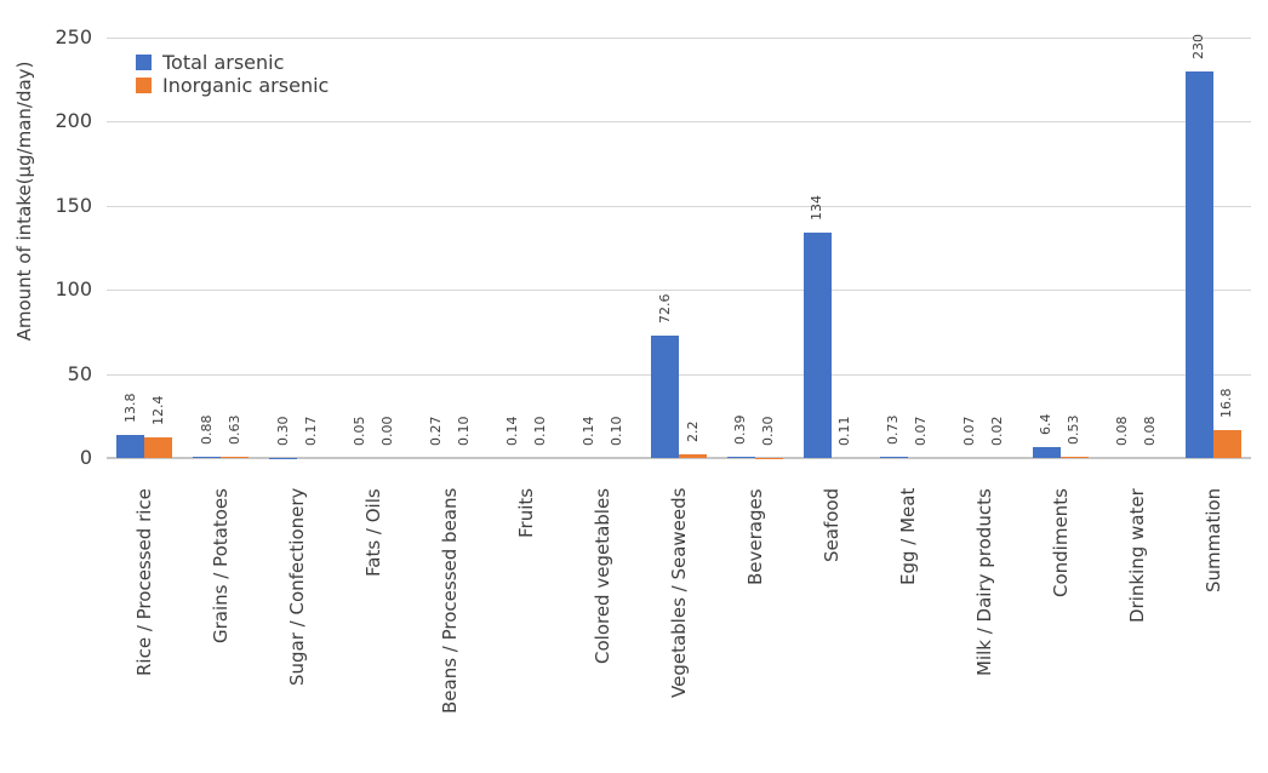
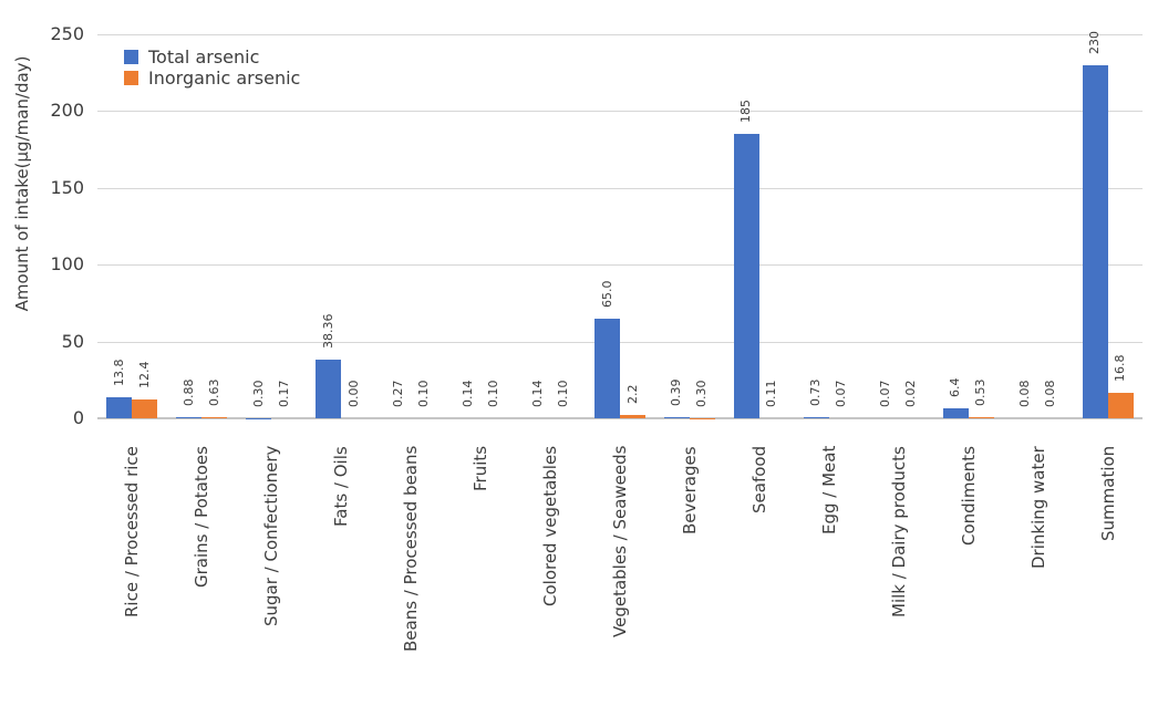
Total arsenic/Fats / Oils: 0.05 -> 38.36
Total arsenic/Vegetables / Seaweeds: 72.6 -> 65.0
Total arsenic/Seafood: 134 -> 185
